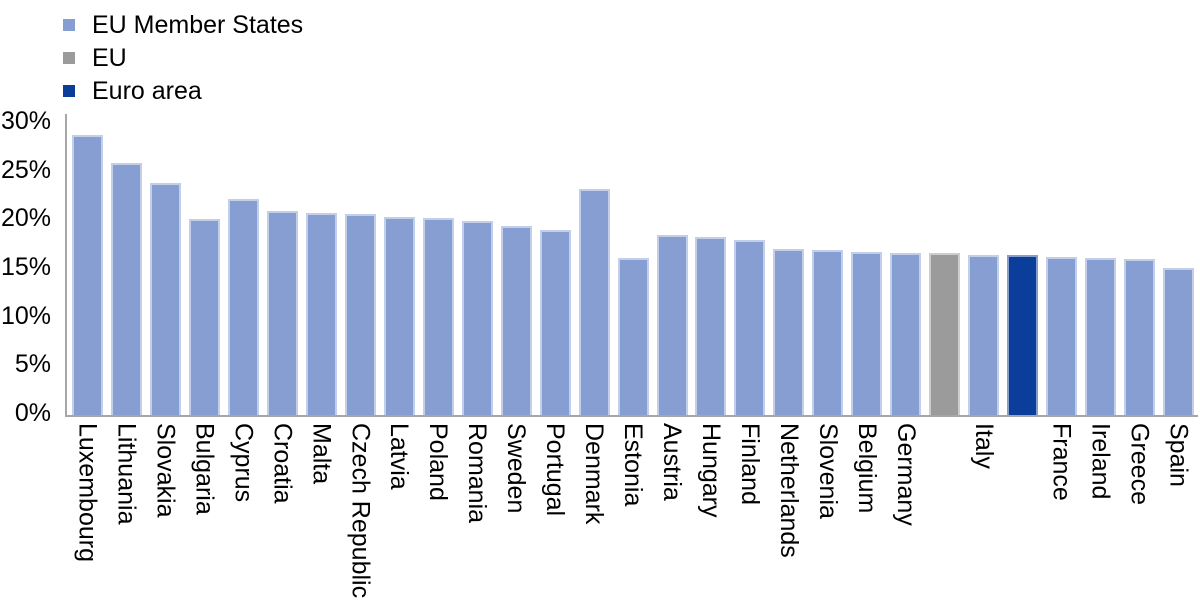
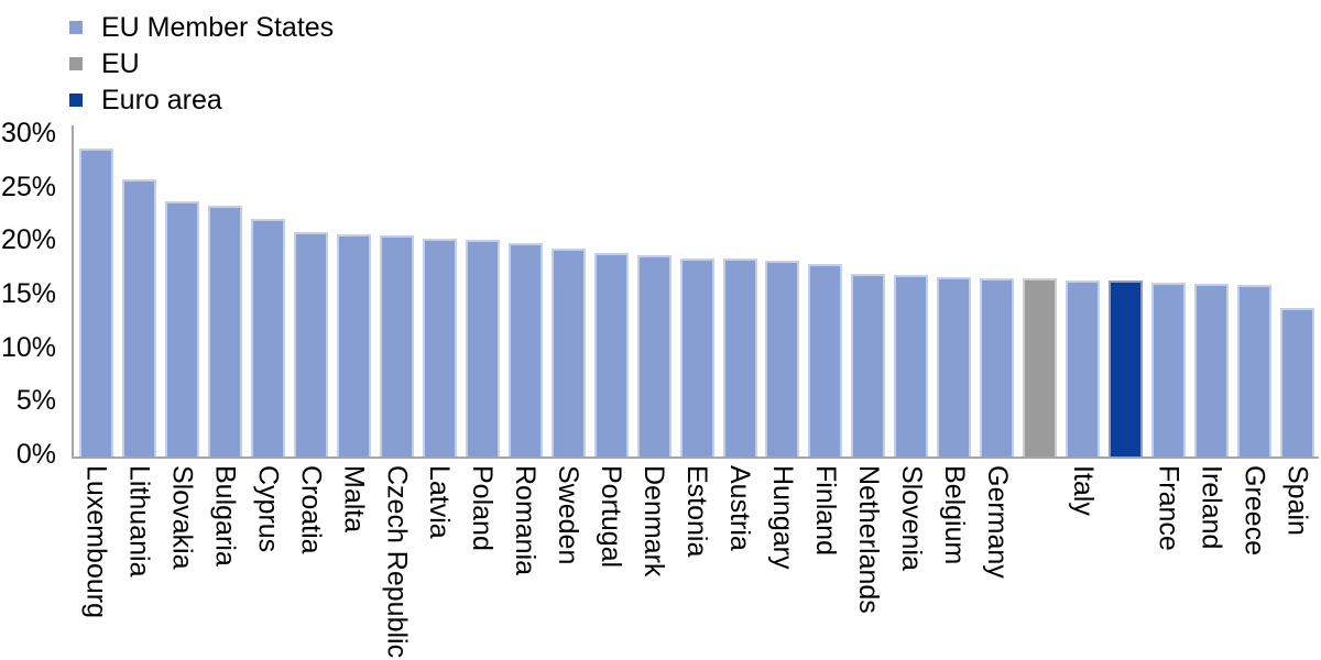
Bulgaria: 20% -> 23%
Denmark: 23% -> 19%
Estonia: 16% -> 18%
Spain: 15% -> 14%
